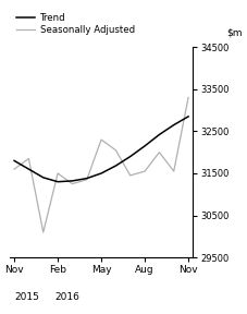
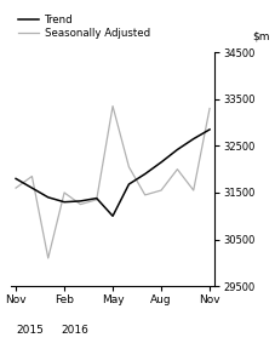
Trend/May: 31500 -> 31000
Seasonally Adjusted/May: 32300 -> 33350
